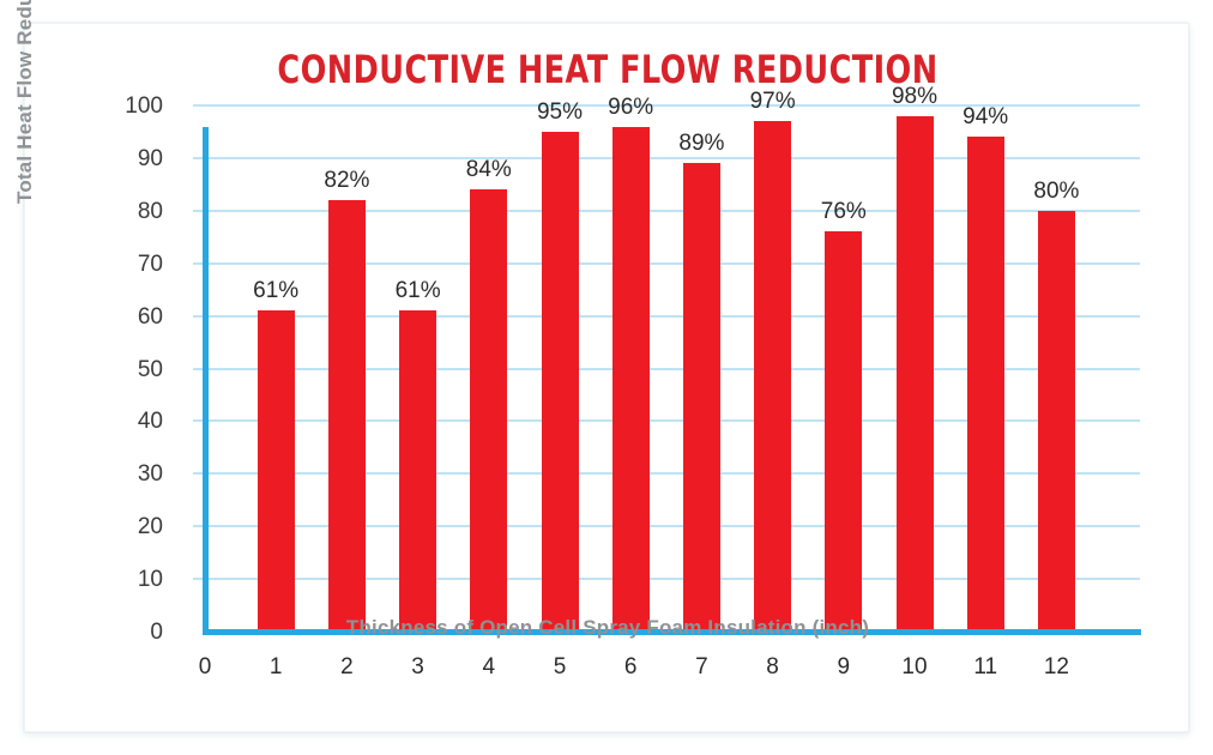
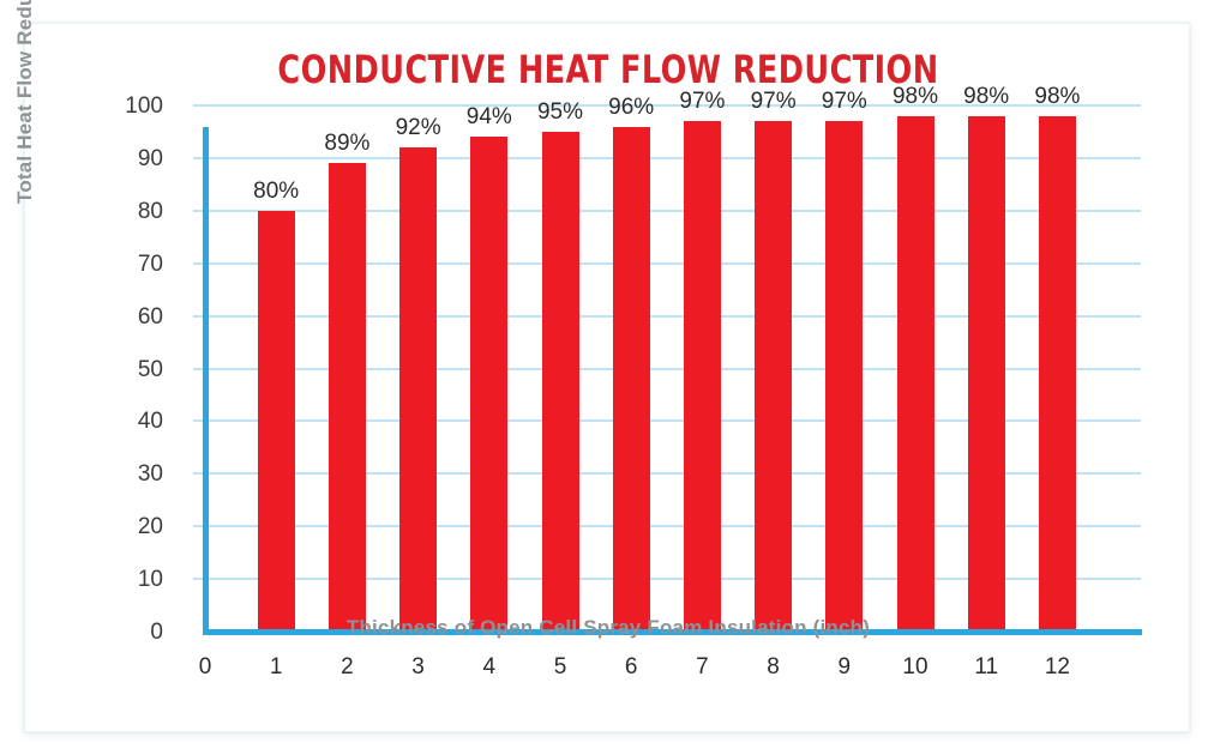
1: 61% -> 80%
2: 82% -> 89%
3: 61% -> 92%
4: 84% -> 94%
7: 89% -> 97%
9: 76% -> 97%
11: 94% -> 98%
12: 80% -> 98%
